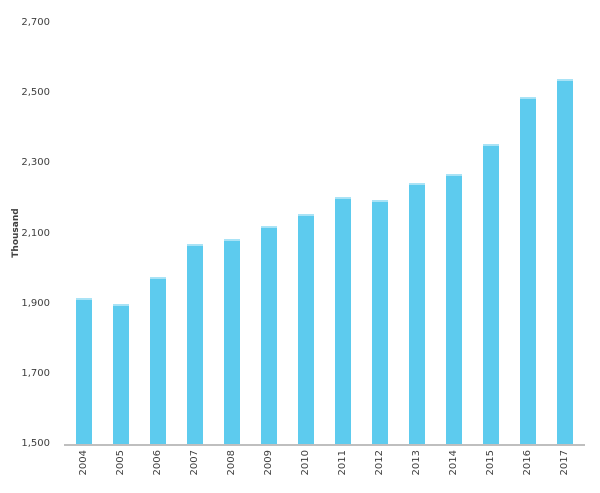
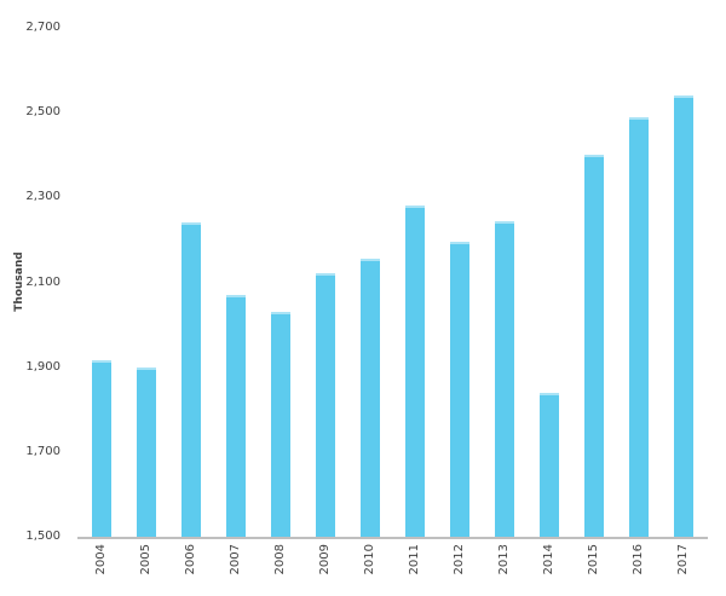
2006: 1980 -> 2240
2008: 2080 -> 2030
2011: 2200 -> 2280
2014: 2270 -> 1840
2015: 2360 -> 2400
